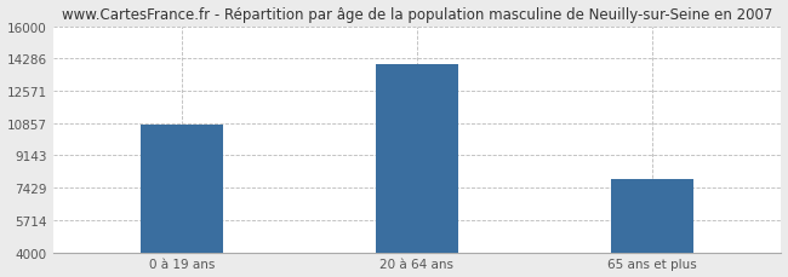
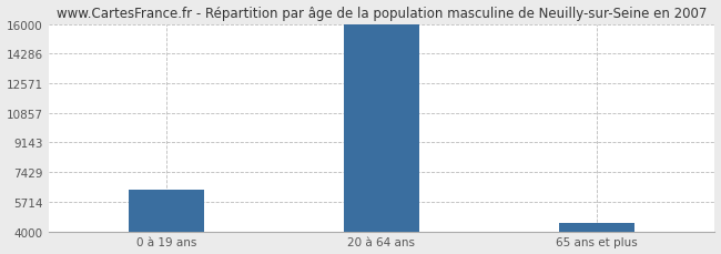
0 à 19 ans: 10800 -> 6400
20 à 64 ans: 14000 -> 16000
65 ans et plus: 7900 -> 4500
